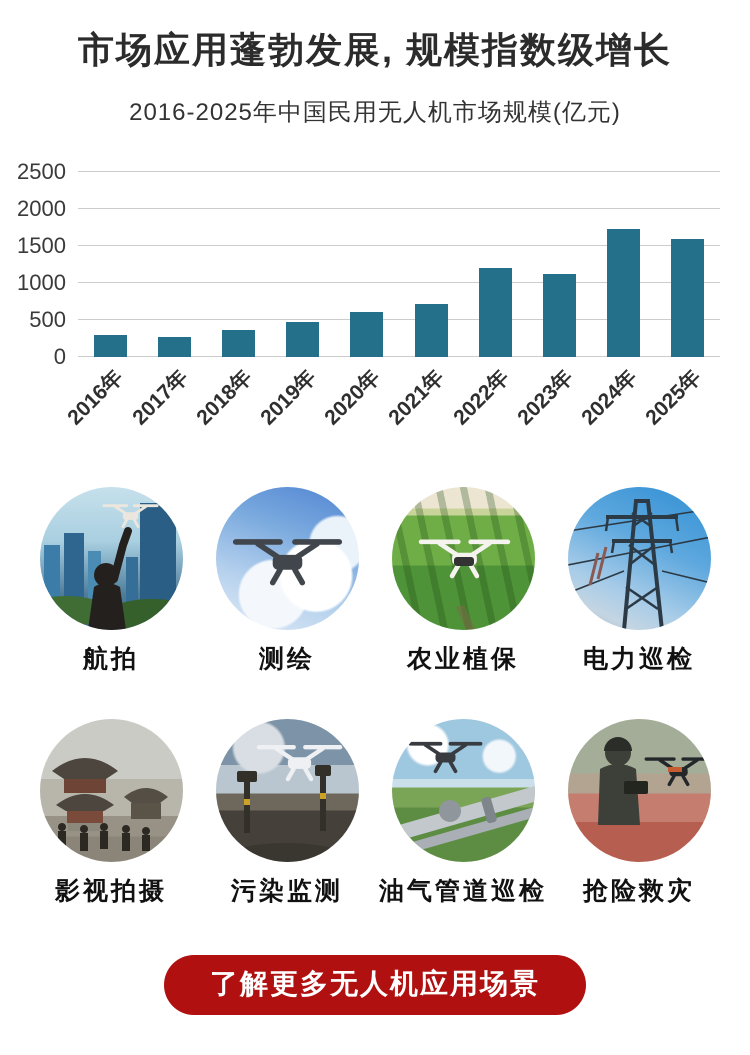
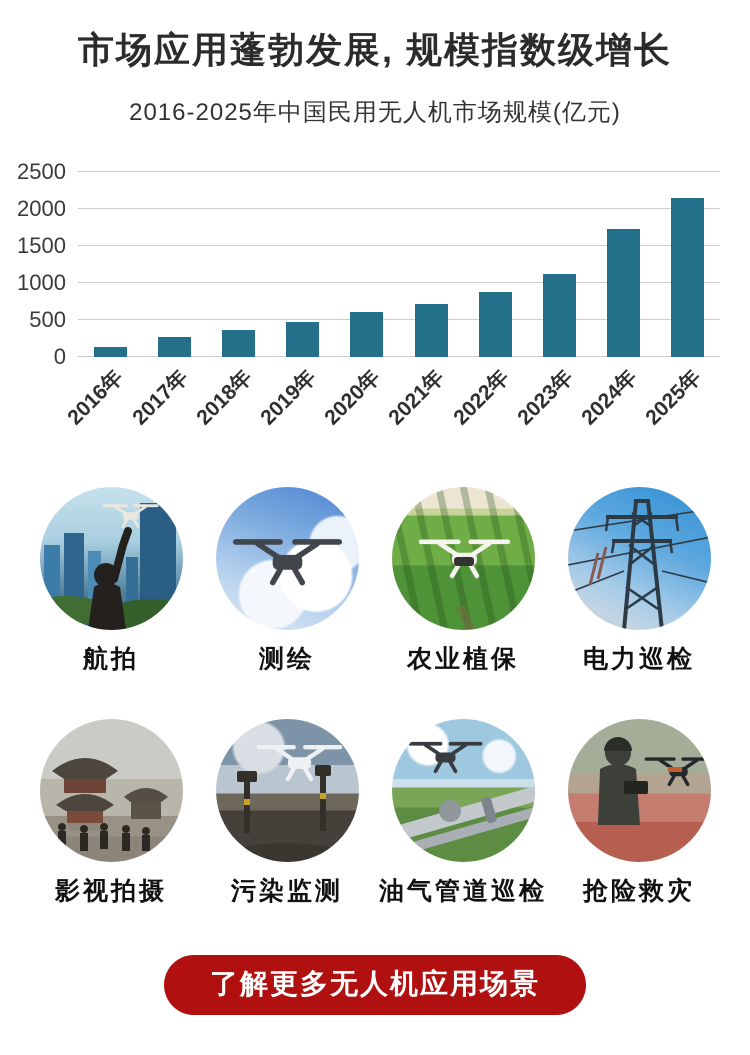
2016年: 300 -> 100
2022年: 1200 -> 900
2025年: 1600 -> 2200
